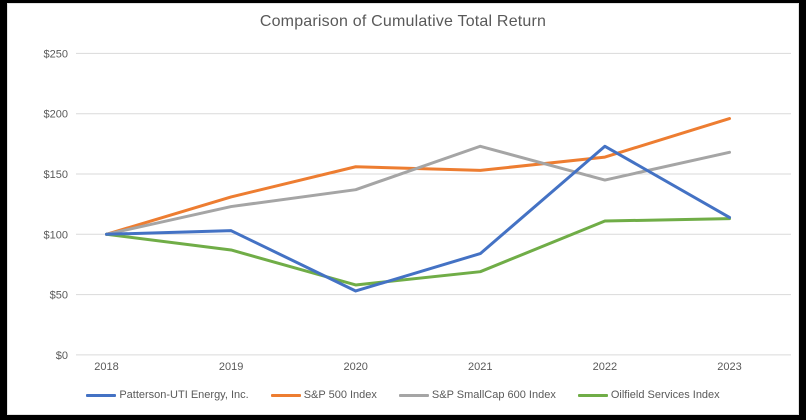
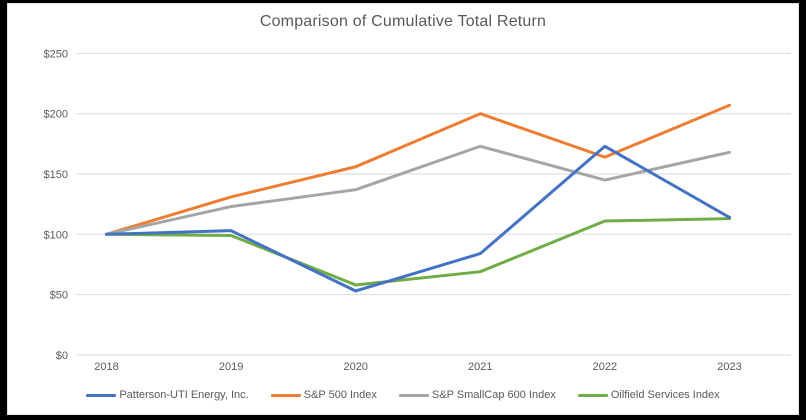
Oilfield Services Index/2019: $87 -> $99
S&P 500 Index/2021: $153 -> $200
S&P 500 Index/2023: $196 -> $207
